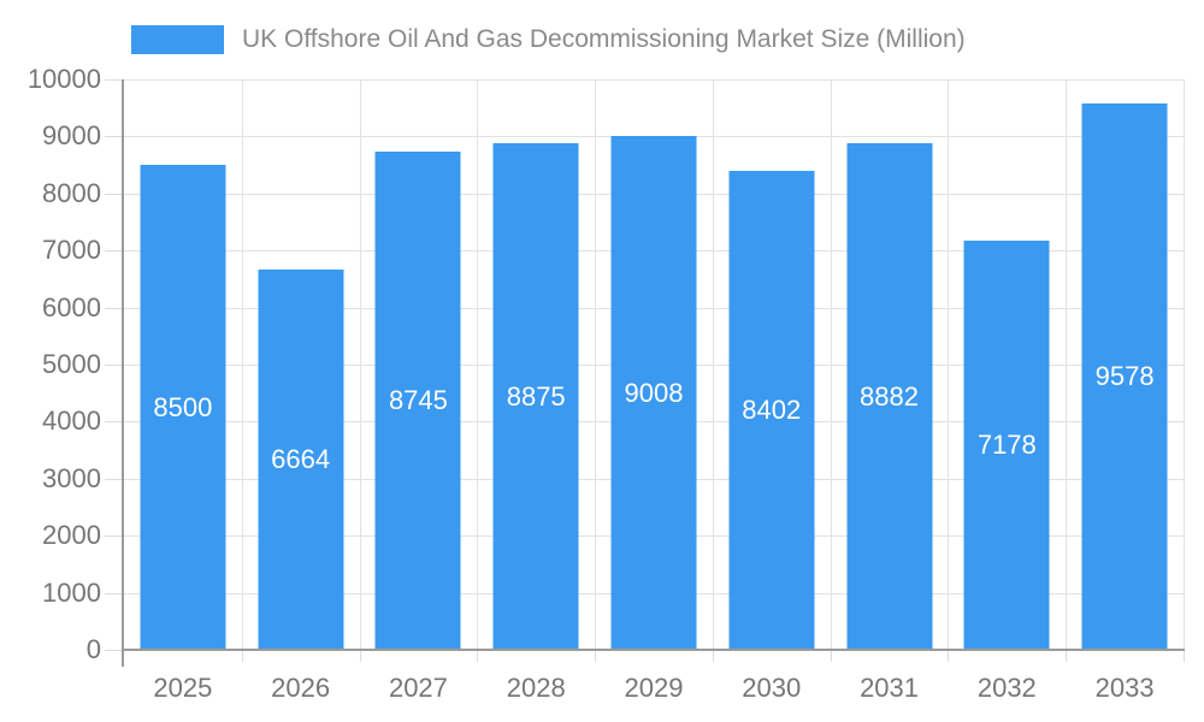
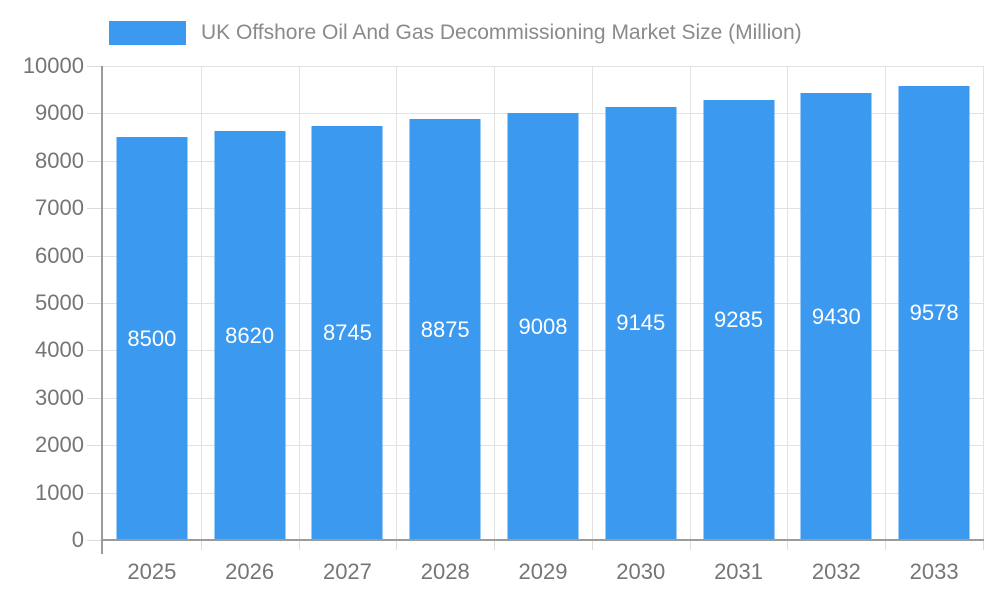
2026: 6664 -> 8620
2030: 8402 -> 9145
2031: 8882 -> 9285
2032: 7178 -> 9430
